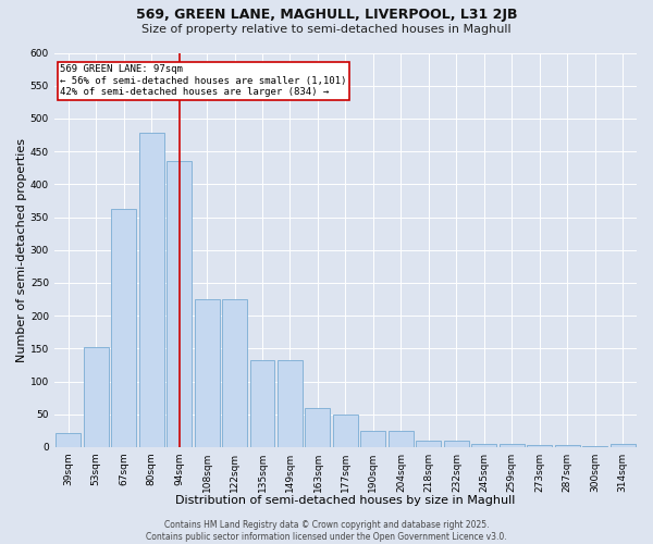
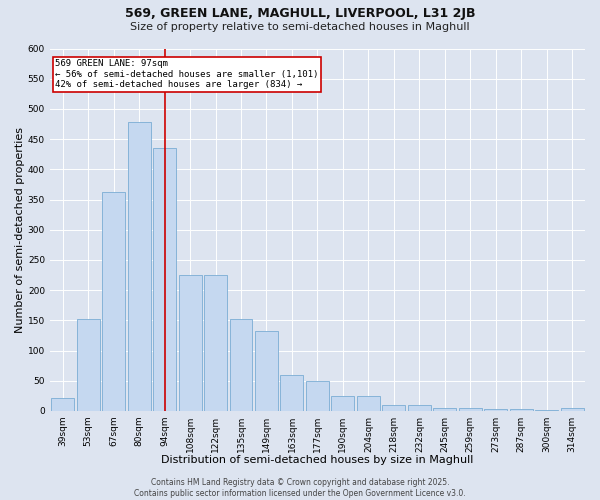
135sqm: 133 -> 152
